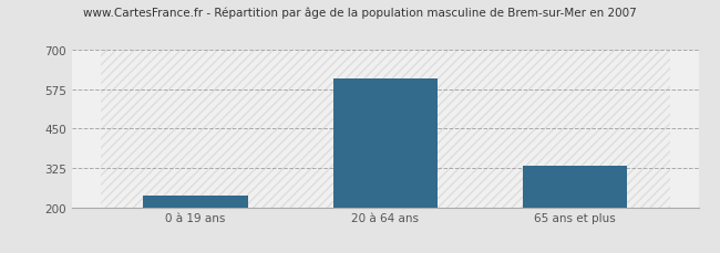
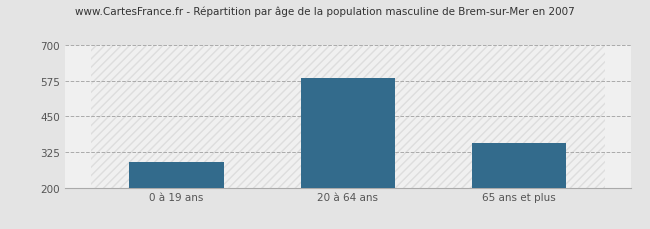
0 à 19 ans: 237 -> 290
20 à 64 ans: 608 -> 585
65 ans et plus: 332 -> 355
